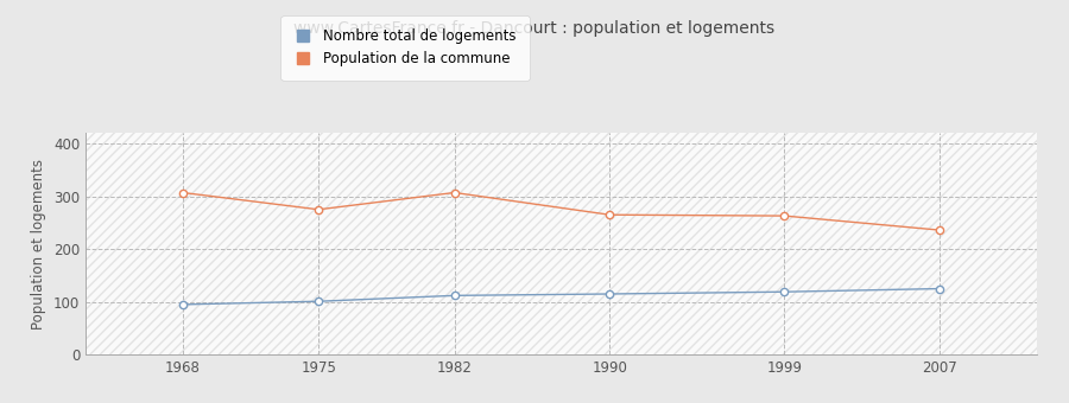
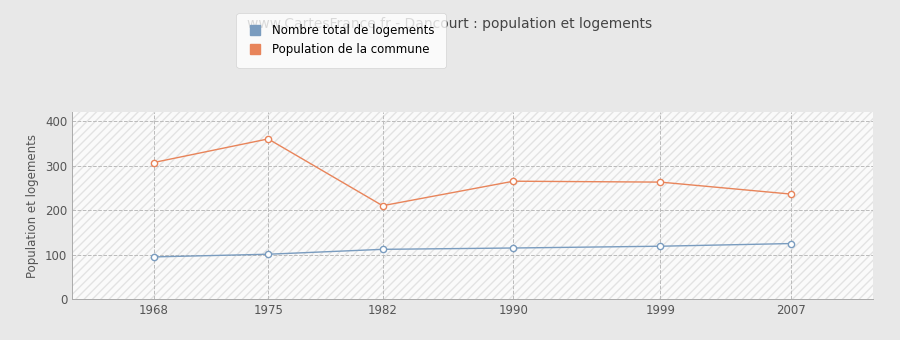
Population de la commune/1975: 275 -> 360
Population de la commune/1982: 307 -> 210
